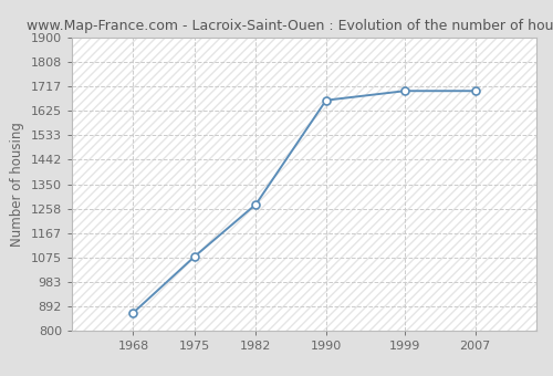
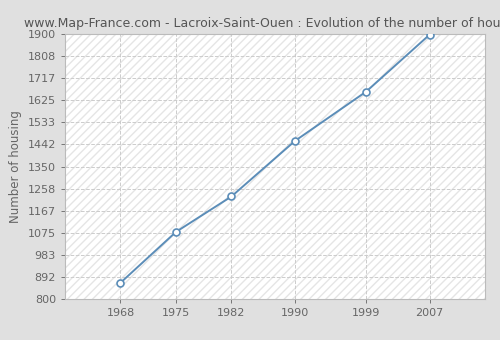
1982: 1275 -> 1226
1990: 1665 -> 1456
1999: 1700 -> 1661
2007: 1700 -> 1897
